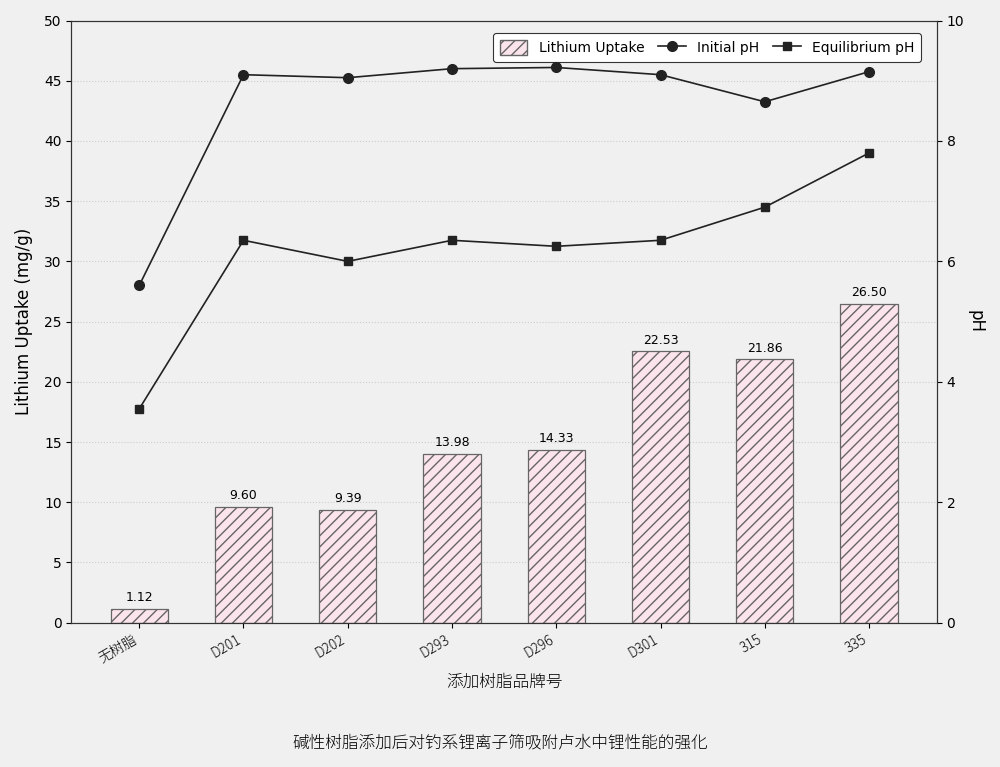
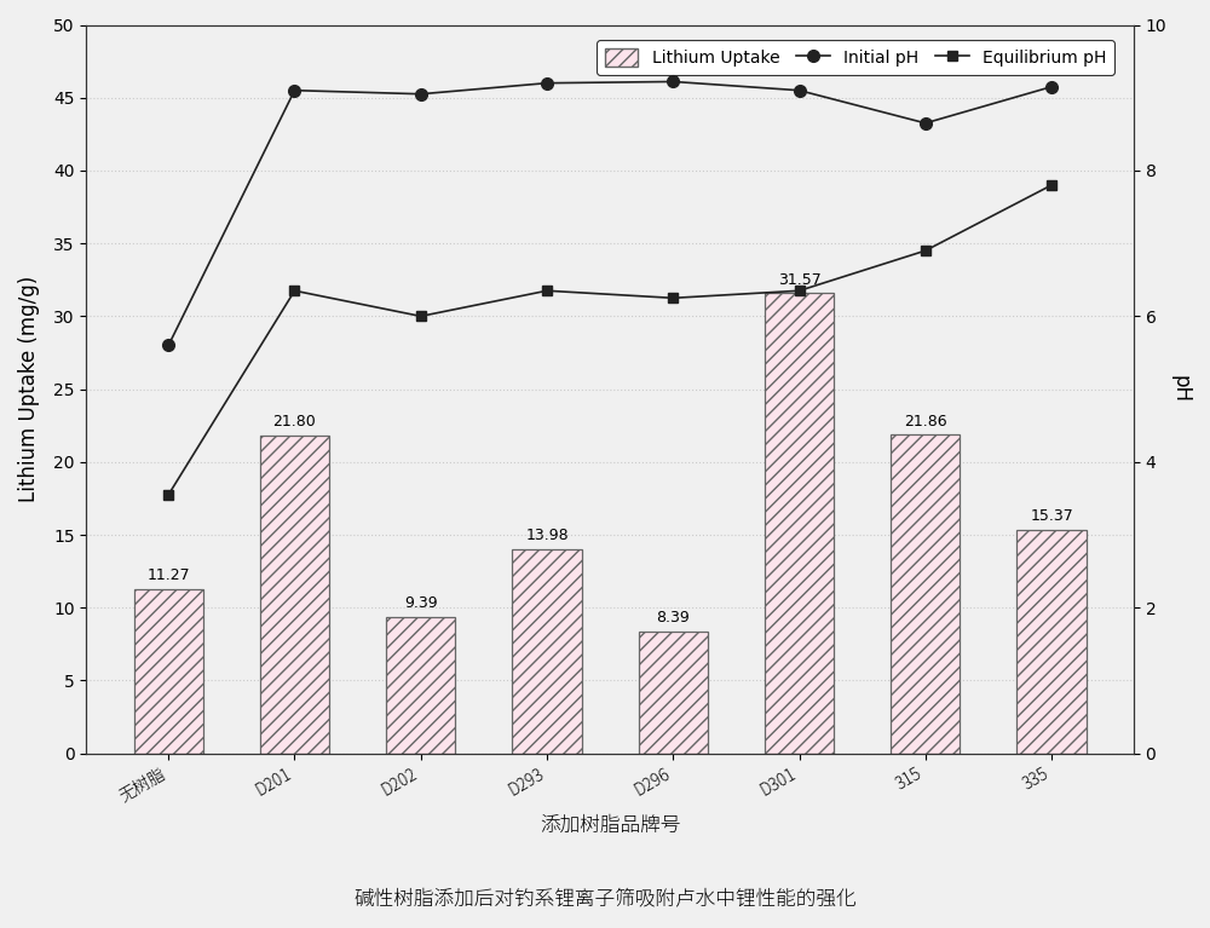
Lithium Uptake/无树脂: 1.12 -> 11.27
Lithium Uptake/D201: 9.60 -> 21.80
Lithium Uptake/D296: 14.33 -> 8.39
Lithium Uptake/D301: 22.53 -> 31.57
Lithium Uptake/335: 26.50 -> 15.37
